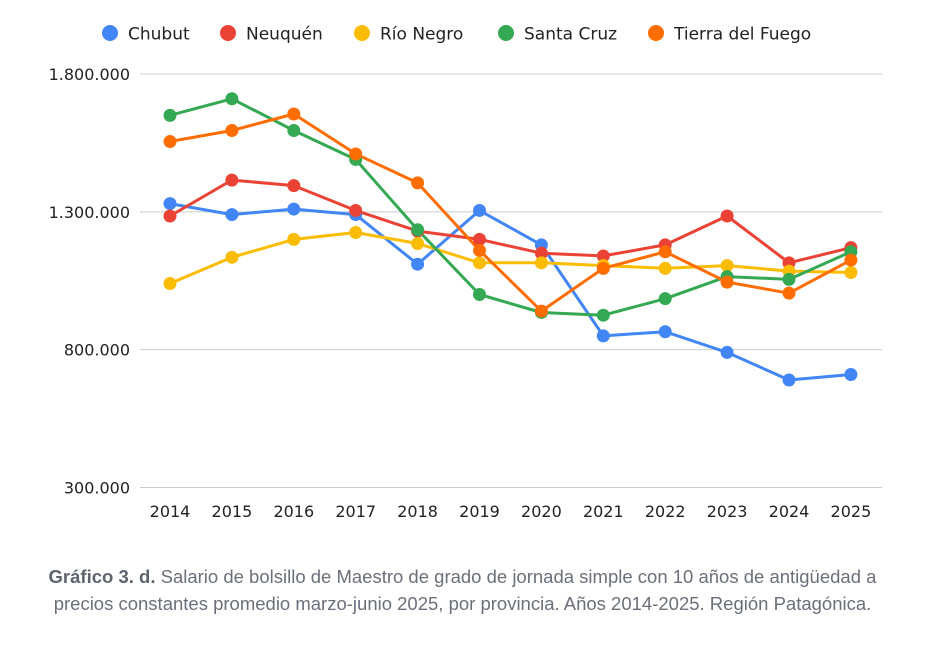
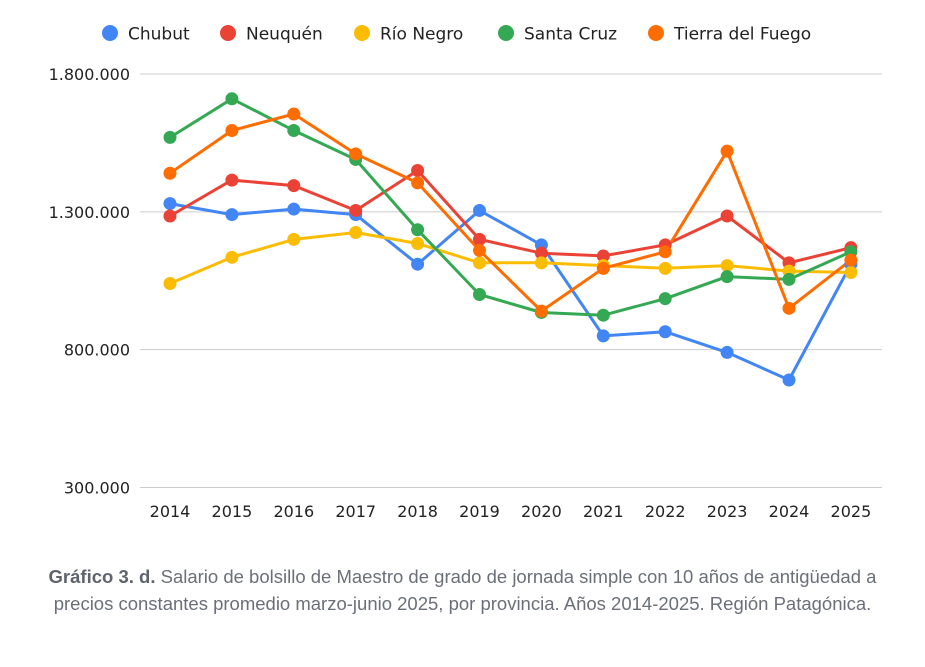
Santa Cruz/2014: 1650000 -> 1570000
Tierra del Fuego/2014: 1560000 -> 1440000
Neuquén/2018: 1230000 -> 1450000
Tierra del Fuego/2023: 1040000 -> 1520000
Tierra del Fuego/2024: 1000000 -> 950000
Chubut/2025: 710000 -> 1110000
